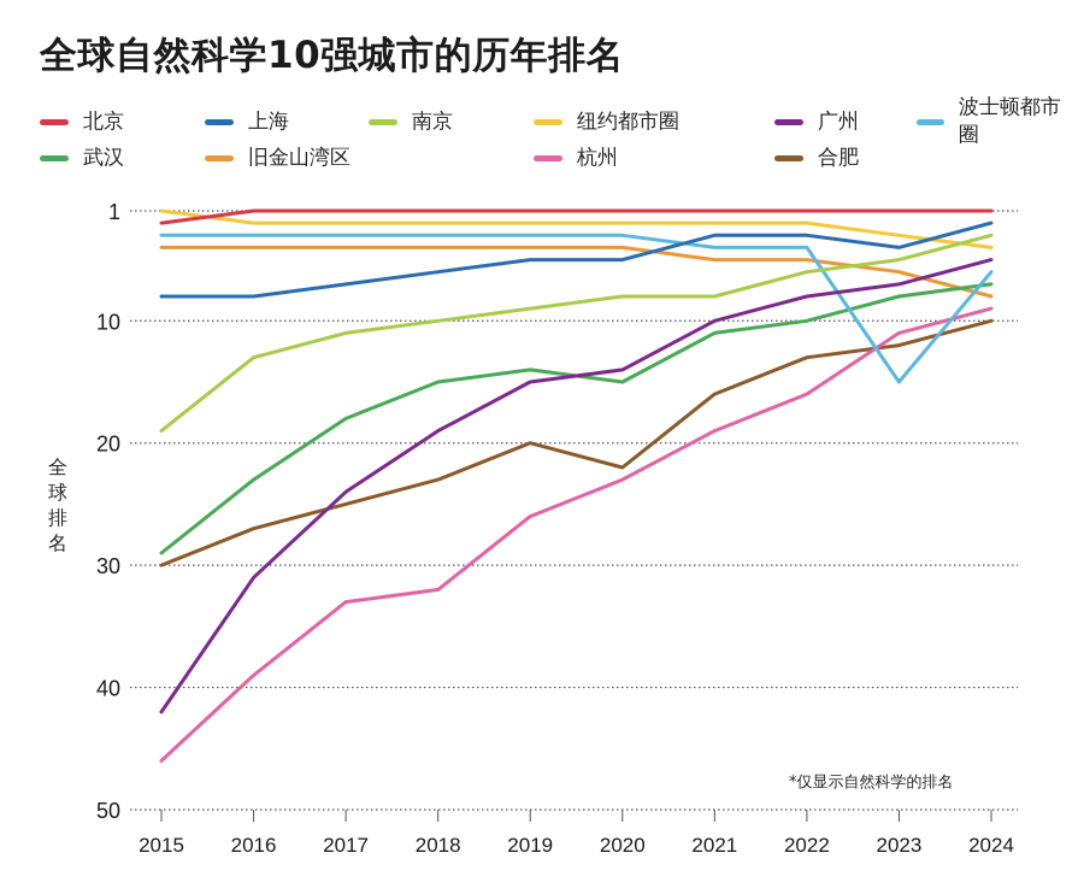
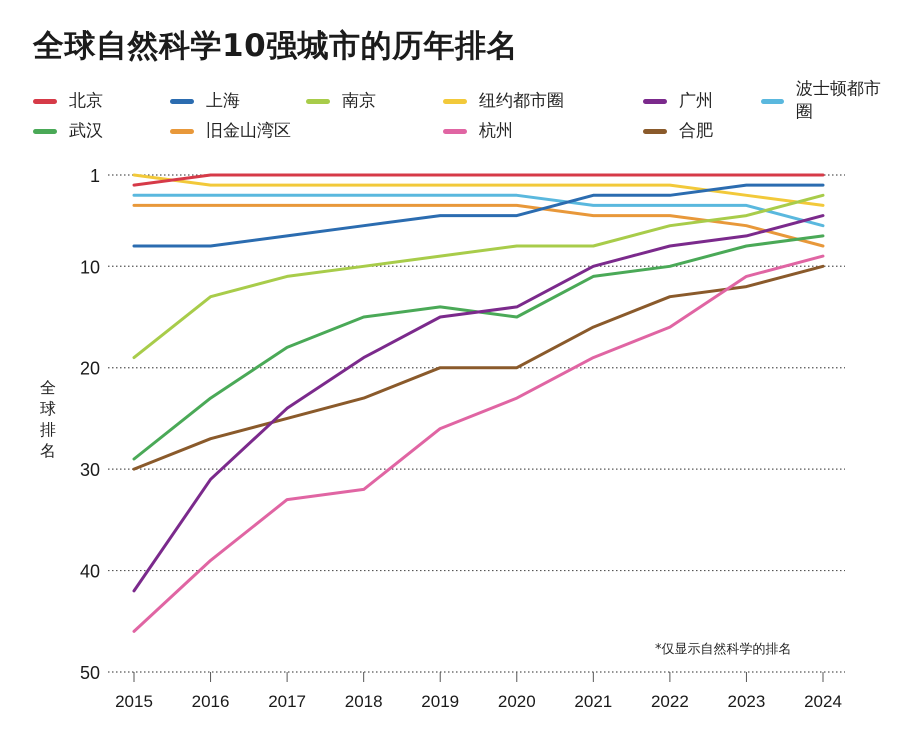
合肥/2020: 22 -> 20
上海/2023: 4 -> 2
波士顿都市圈/2023: 15 -> 4
